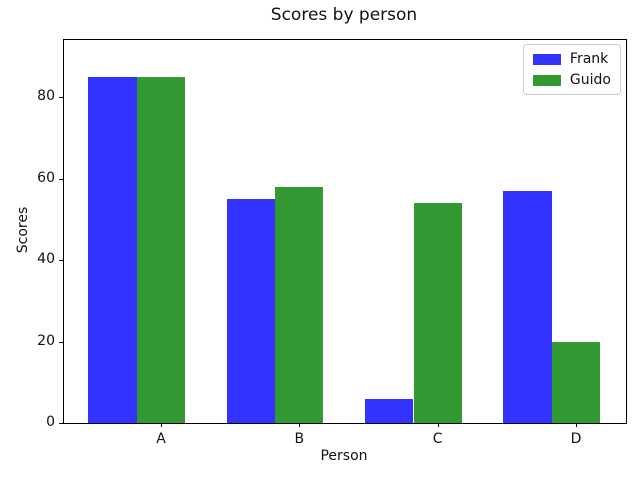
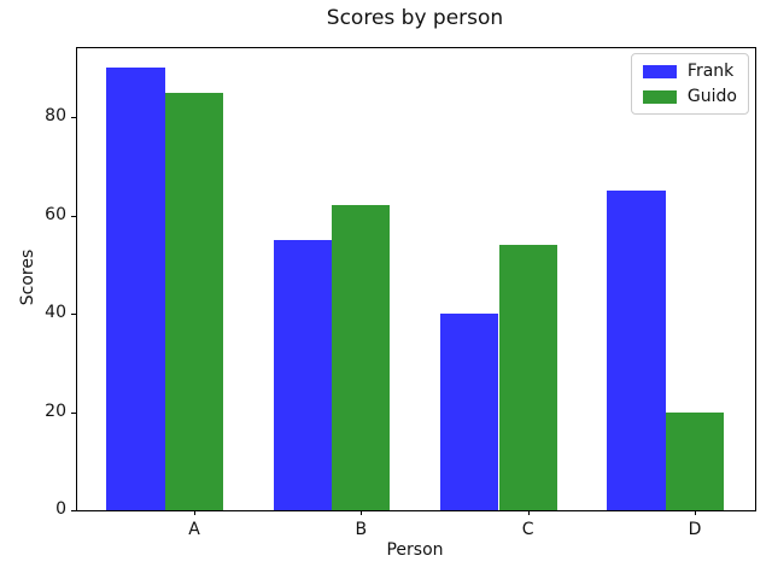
Frank/A: 85 -> 90
Guido/B: 58 -> 62
Frank/C: 6 -> 40
Frank/D: 57 -> 65
